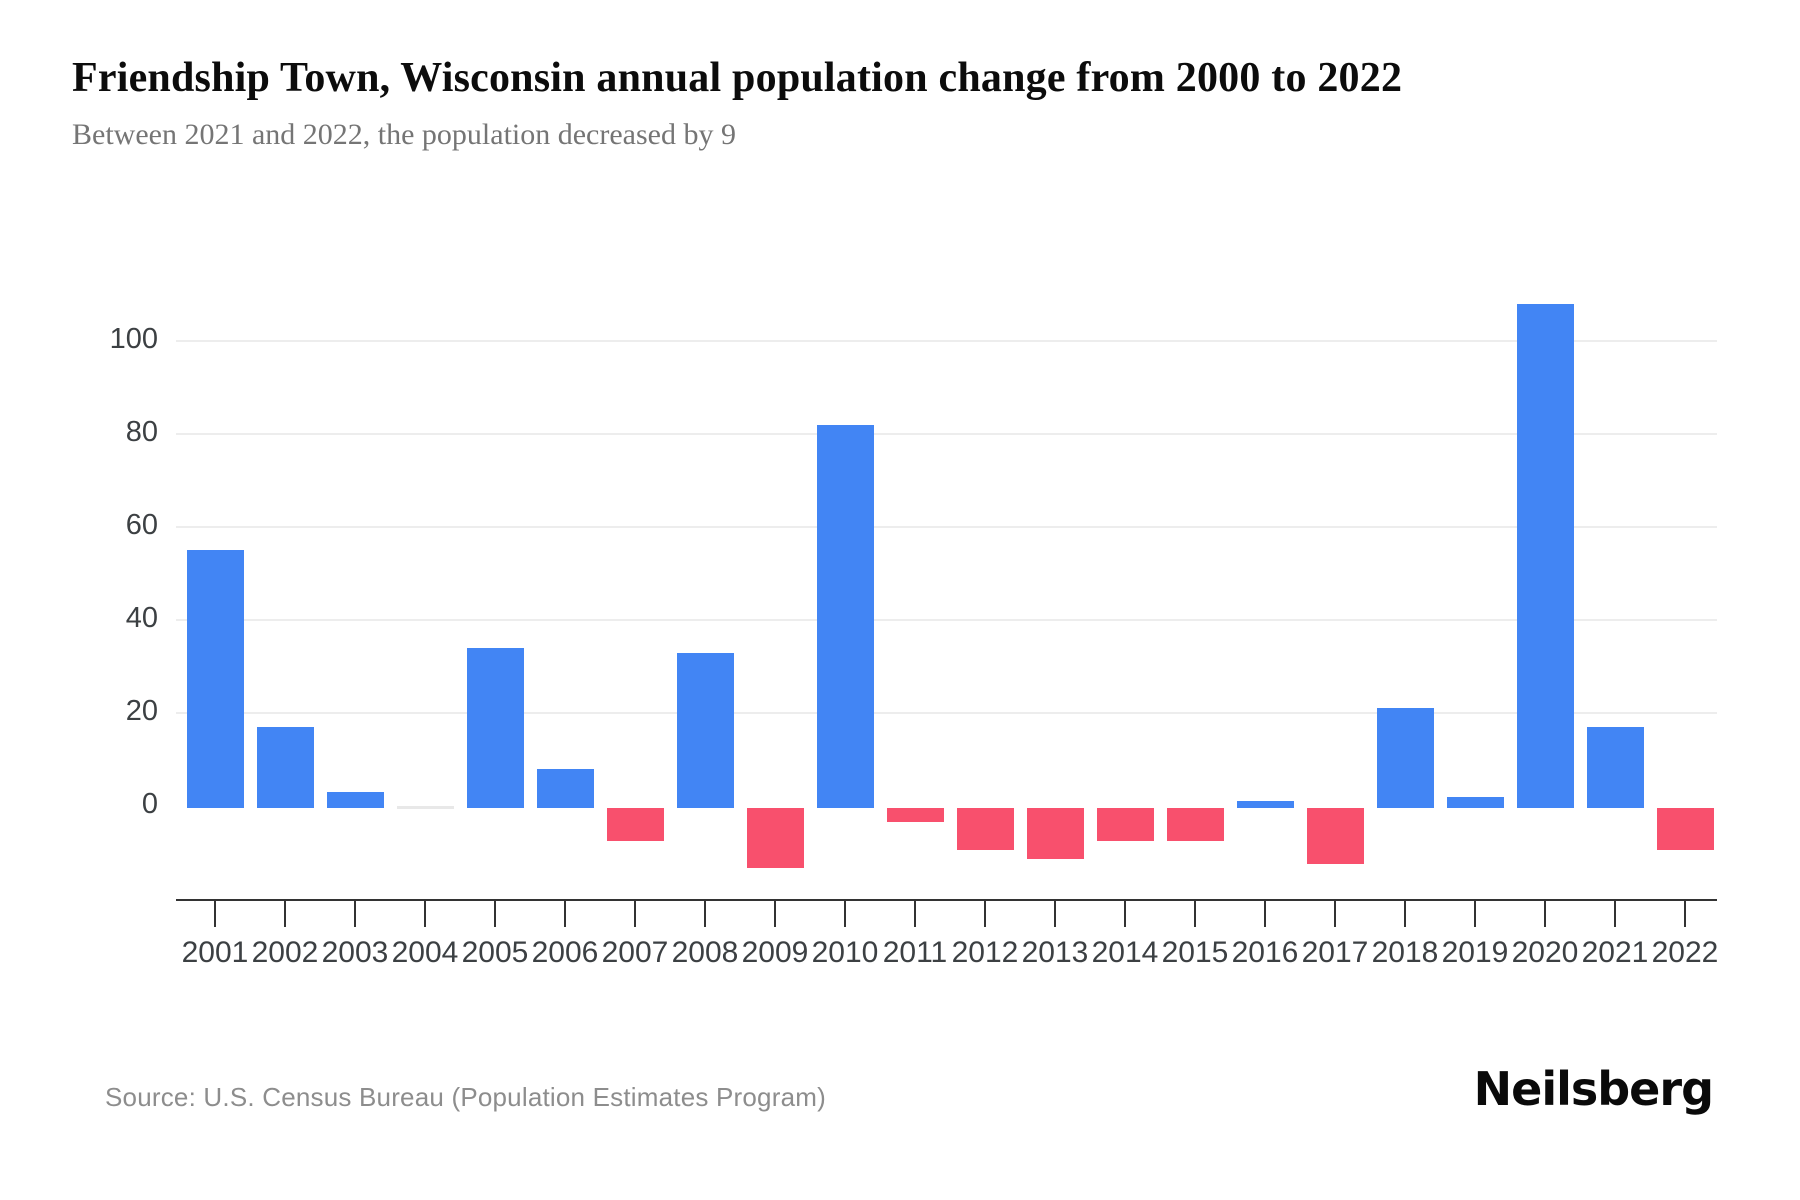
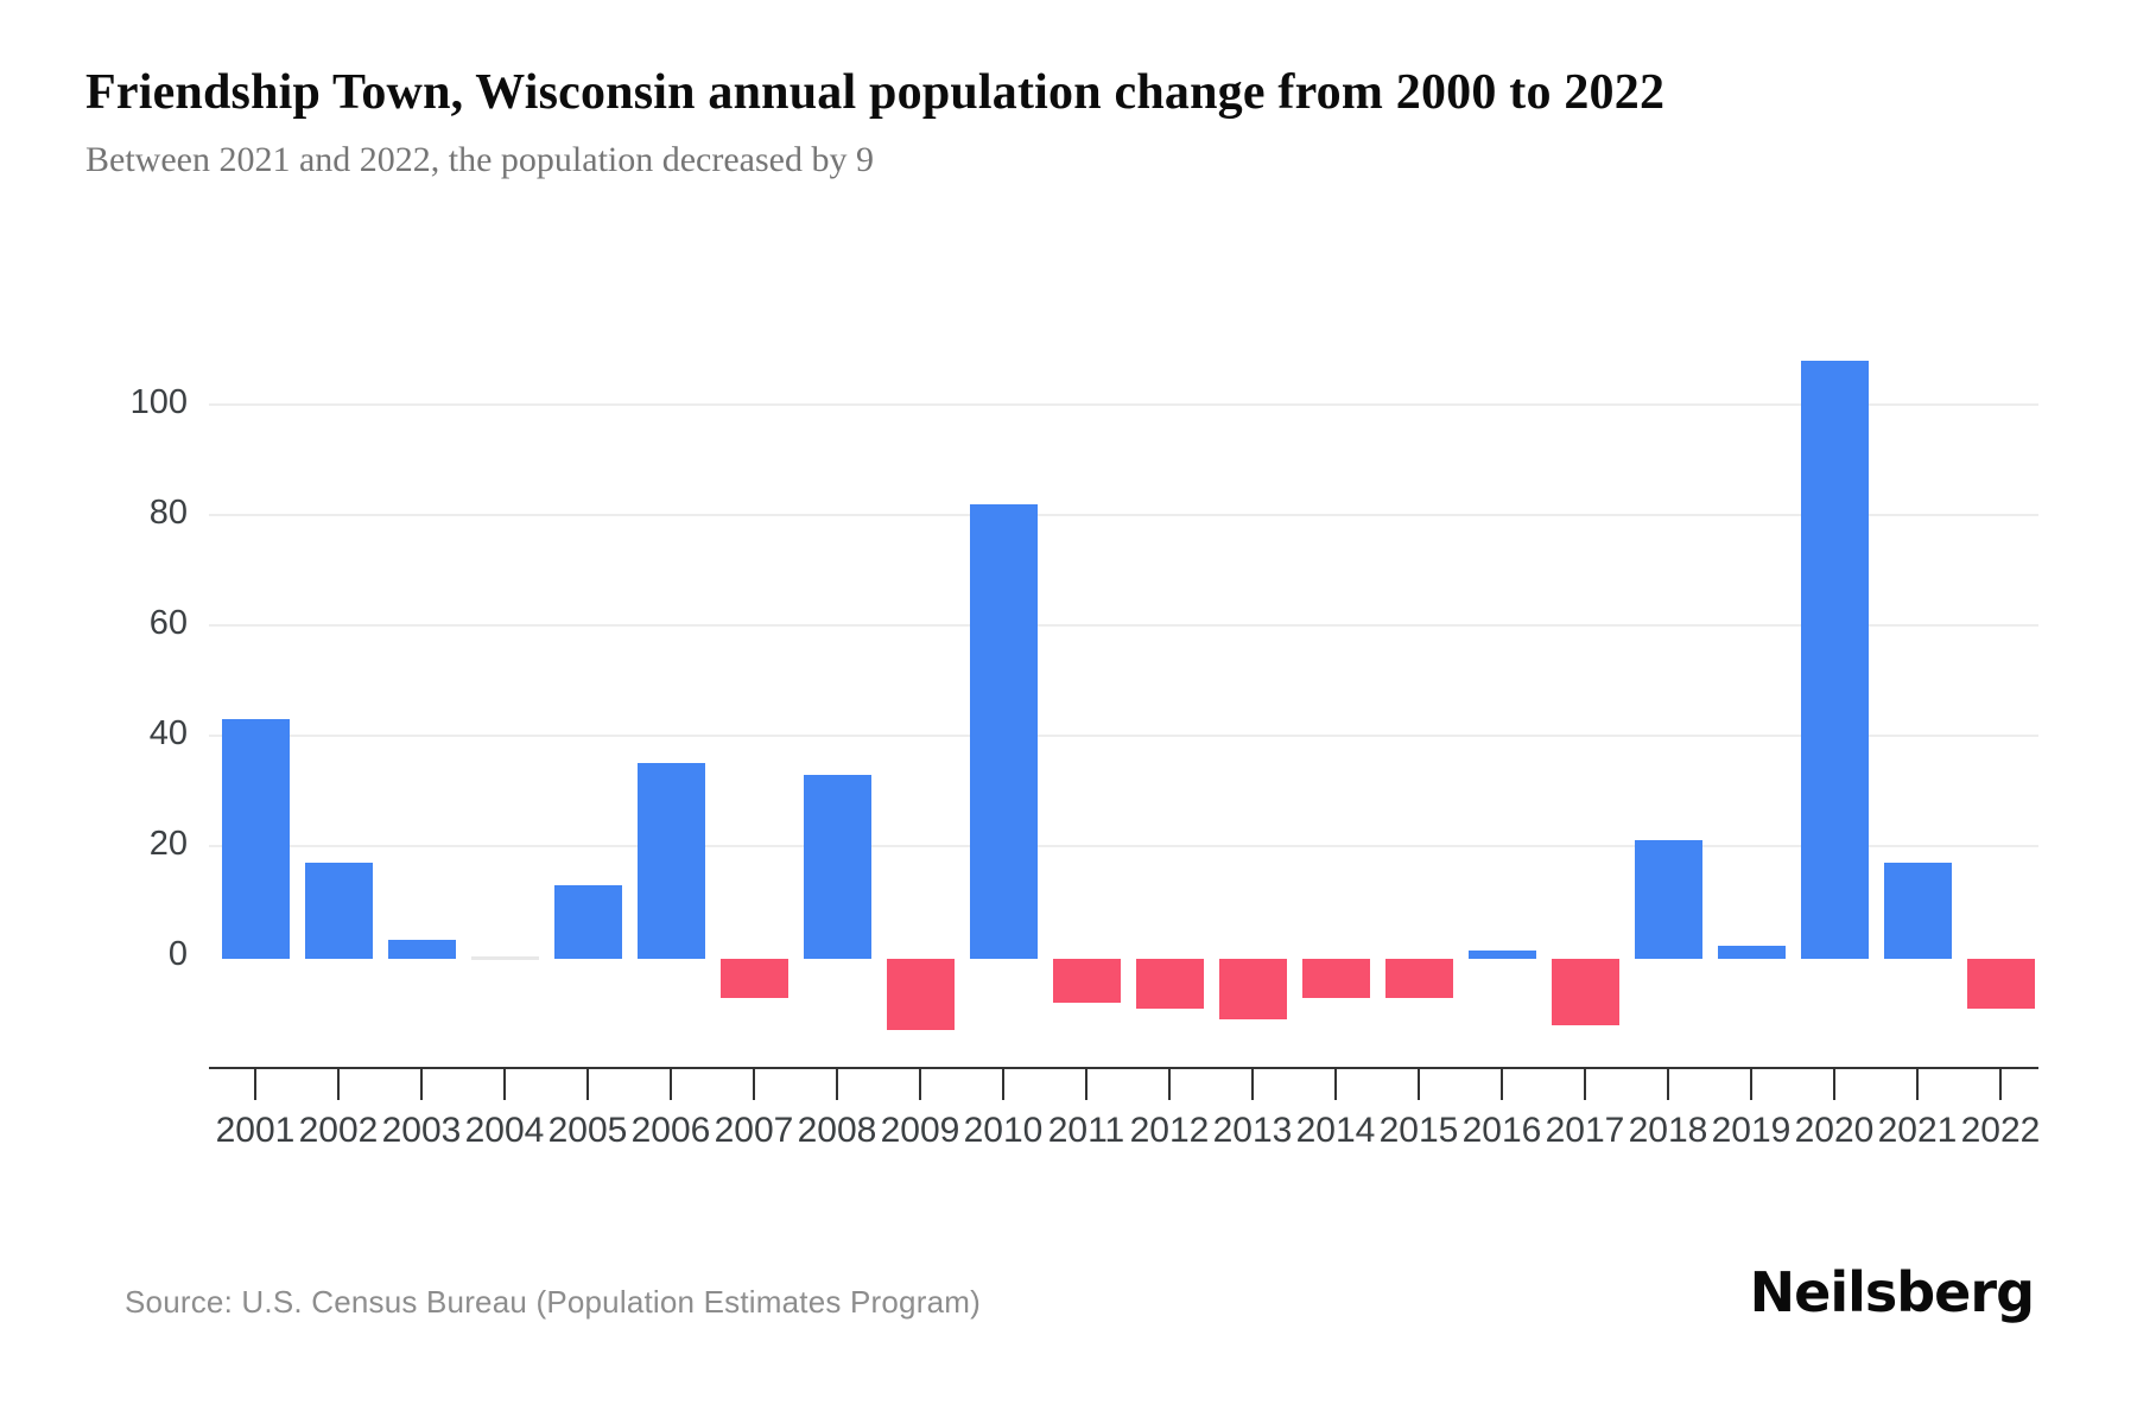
2001: 55 -> 43
2005: 34 -> 13
2006: 8 -> 35
2011: -3 -> -8
